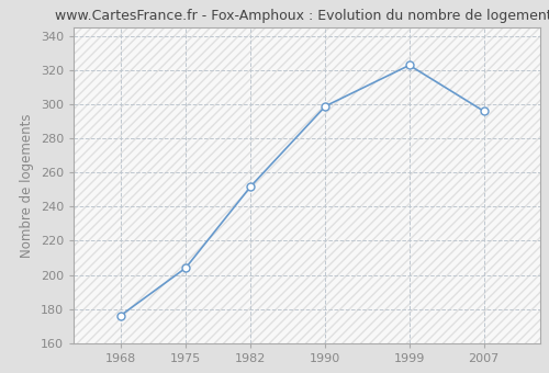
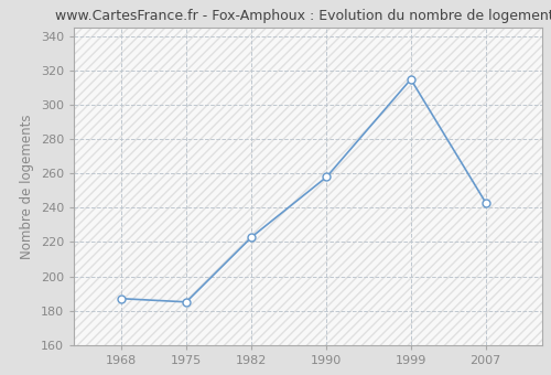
1968: 176 -> 187
1975: 204 -> 185
1982: 252 -> 223
1990: 299 -> 258
1999: 323 -> 315
2007: 296 -> 243
